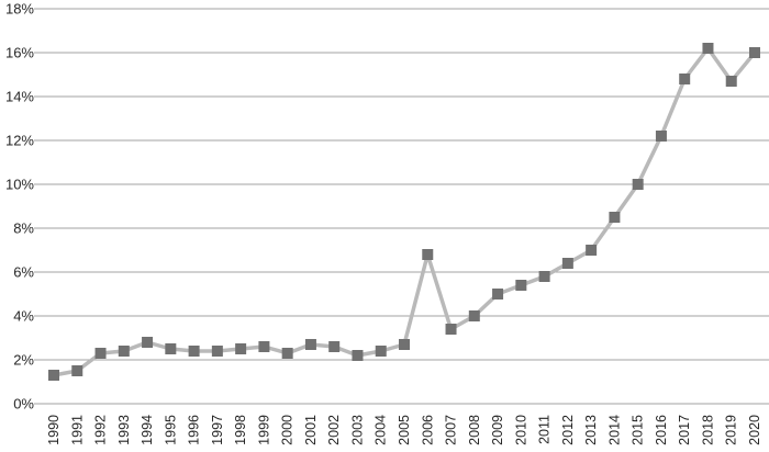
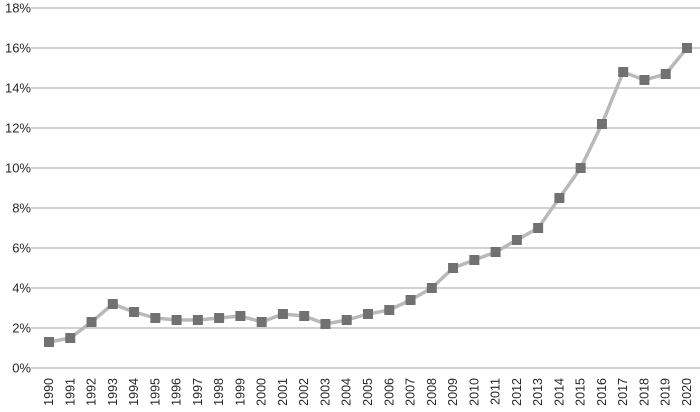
1993: 2.4% -> 3.2%
2006: 6.8% -> 2.9%
2018: 16.2% -> 14.4%
